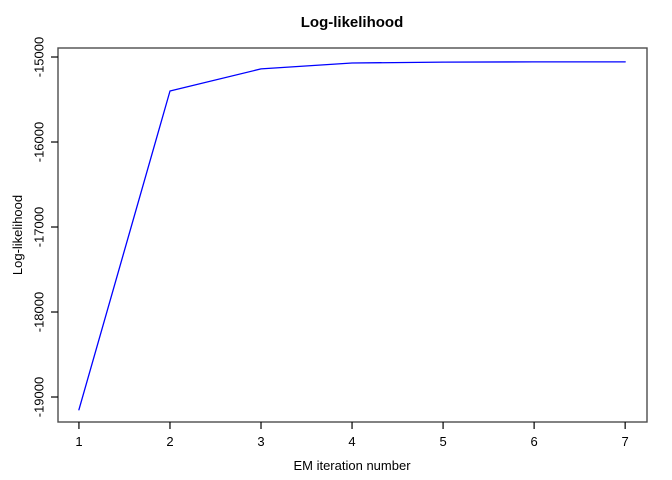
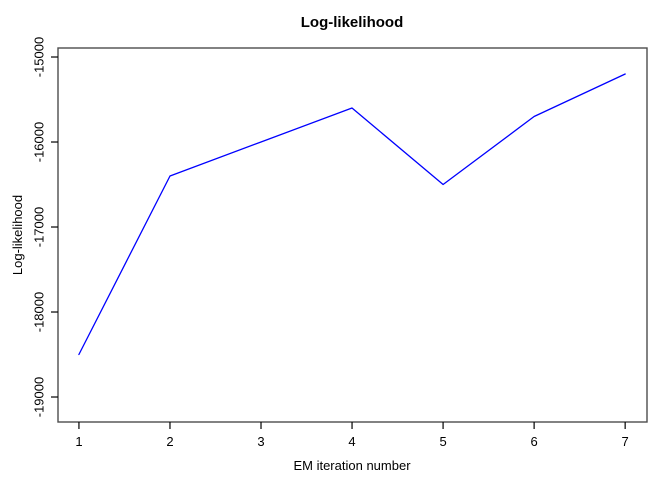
1: -19200 -> -18500
2: -15400 -> -16400
3: -15100 -> -16000
4: -15100 -> -15600
5: -15100 -> -16500
6: -15100 -> -15700
7: -15100 -> -15200
